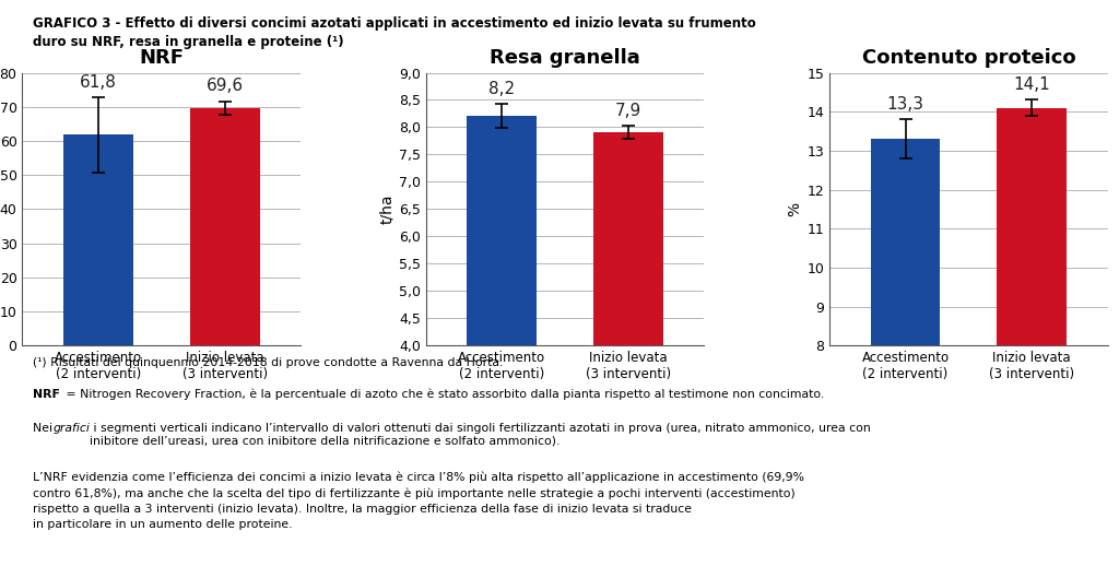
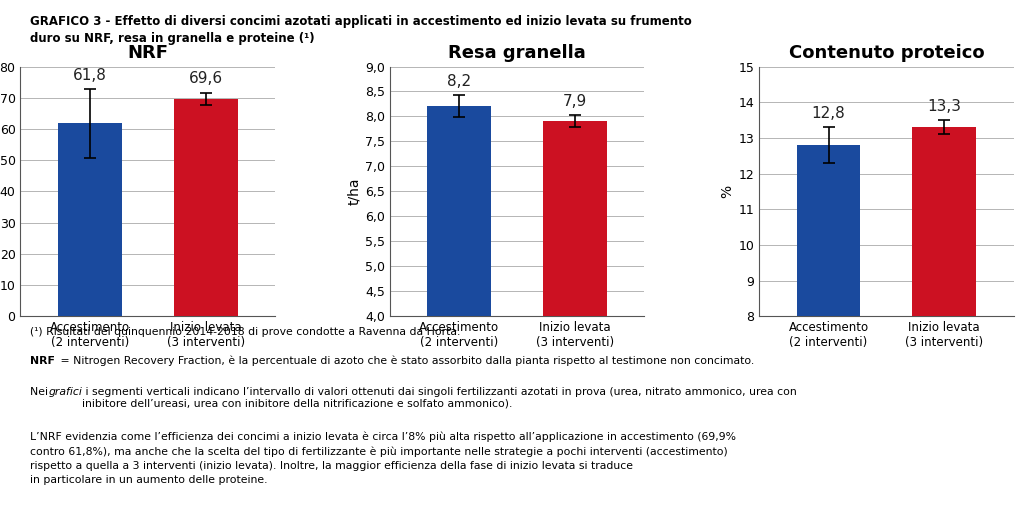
Contenuto proteico/Accestimento (2 interventi): 13,3 -> 12,8
Contenuto proteico/Inizio levata (3 interventi): 14,1 -> 13,3
